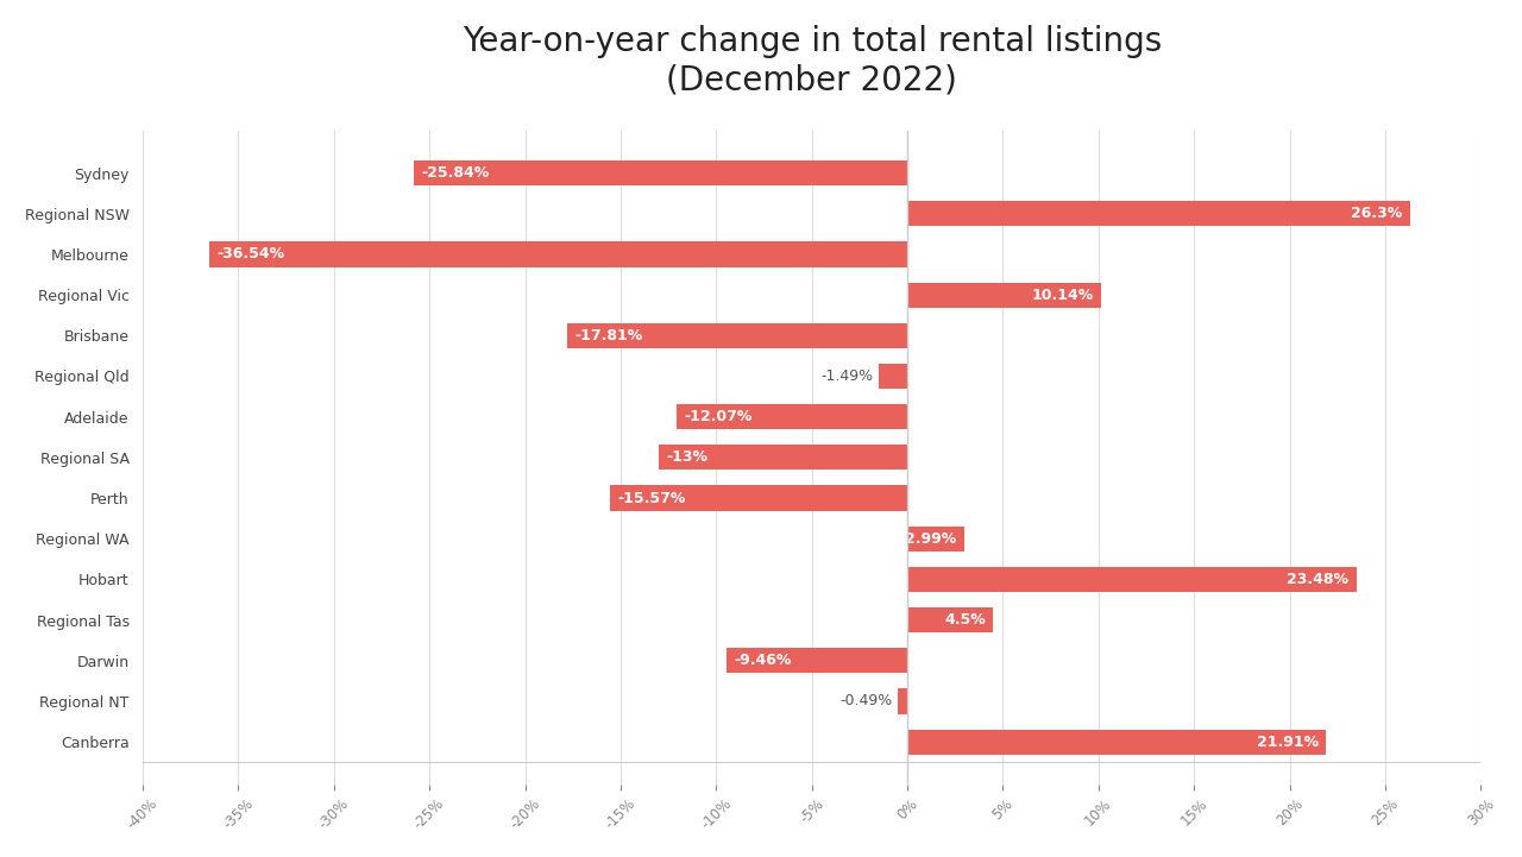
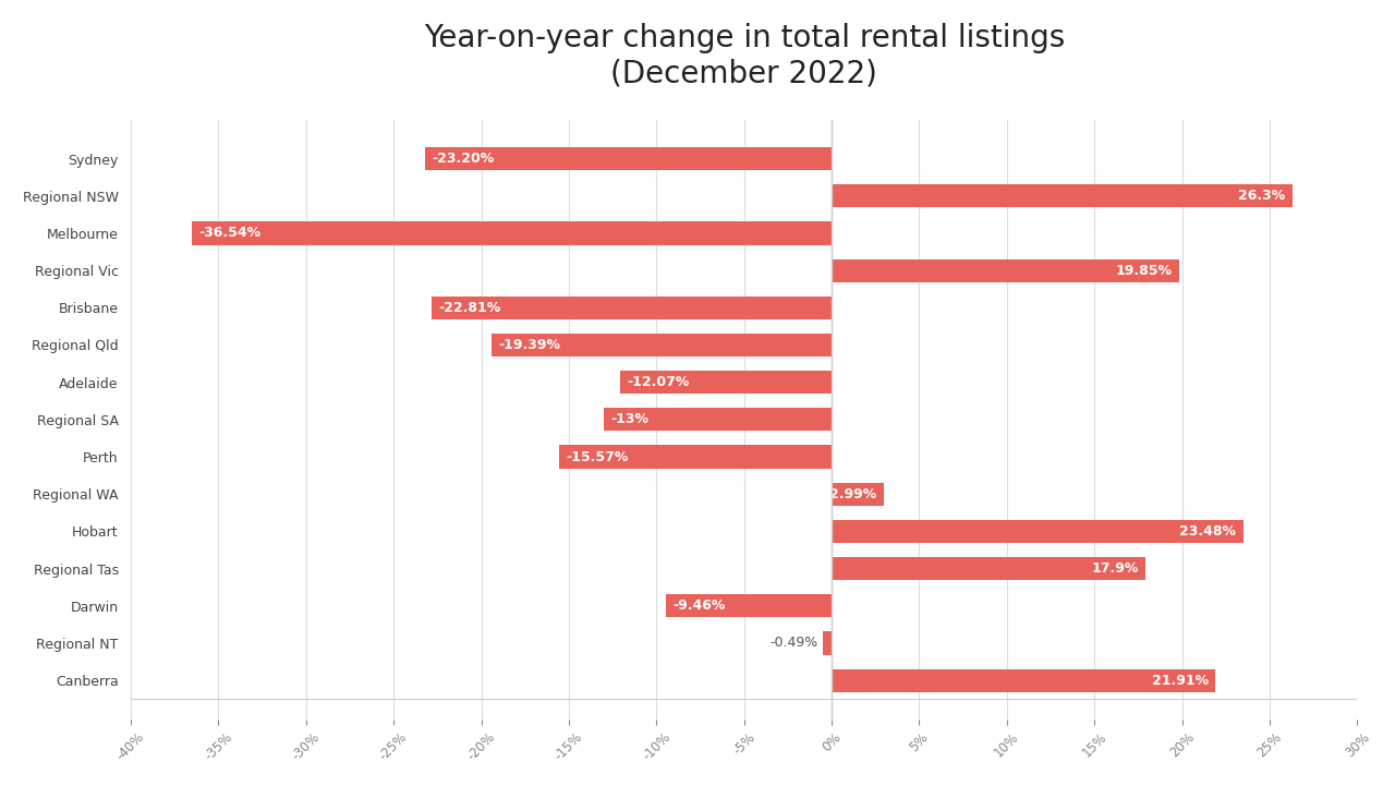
Sydney: -25.84% -> -23.20%
Regional Vic: 10.14% -> 19.85%
Brisbane: -17.81% -> -22.81%
Regional Qld: -1.49% -> -19.39%
Regional Tas: 4.5% -> 17.9%
